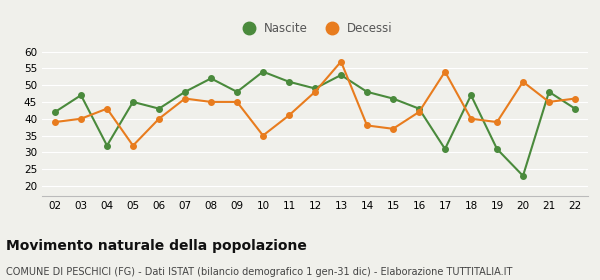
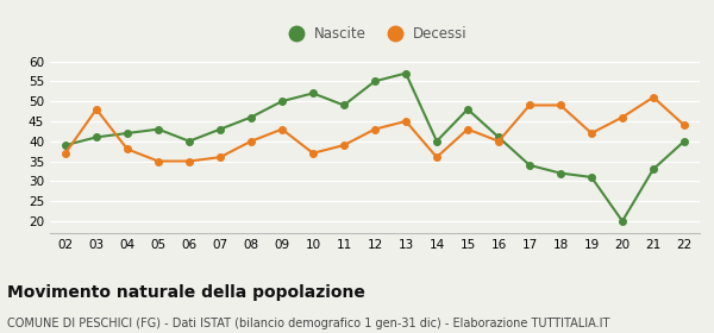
Nascite/02: 42 -> 39
Decessi/02: 39 -> 37
Nascite/03: 47 -> 41
Decessi/03: 40 -> 48
Nascite/04: 32 -> 42
Decessi/04: 43 -> 38
Nascite/05: 45 -> 43
Decessi/05: 32 -> 35
Nascite/06: 43 -> 40
Decessi/06: 40 -> 35
Nascite/07: 48 -> 43
Decessi/07: 46 -> 36
Nascite/08: 52 -> 46
Decessi/08: 45 -> 40
Nascite/09: 48 -> 50
Decessi/09: 45 -> 43
Nascite/10: 54 -> 52
Decessi/10: 35 -> 37
Nascite/11: 51 -> 49
Decessi/11: 41 -> 39
Nascite/12: 49 -> 55
Decessi/12: 48 -> 43
Nascite/13: 53 -> 57
Decessi/13: 57 -> 45
Nascite/14: 48 -> 40
Decessi/14: 38 -> 36
Nascite/15: 46 -> 48
Decessi/15: 37 -> 43
Nascite/16: 43 -> 41
Decessi/16: 42 -> 40
Nascite/17: 31 -> 34
Decessi/17: 54 -> 49
Nascite/18: 47 -> 32
Decessi/18: 40 -> 49
Decessi/19: 39 -> 42
Nascite/20: 23 -> 20
Decessi/20: 51 -> 46
Nascite/21: 48 -> 33
Decessi/21: 45 -> 51
Nascite/22: 43 -> 40
Decessi/22: 46 -> 44
